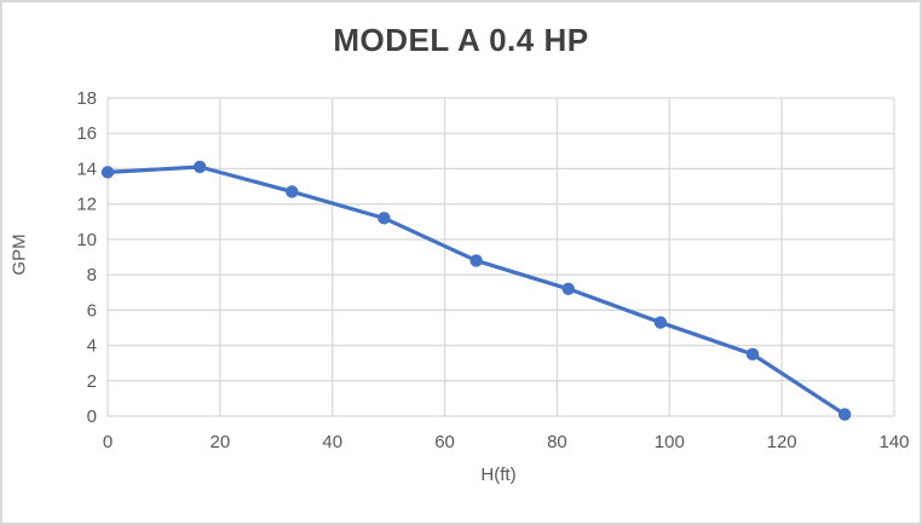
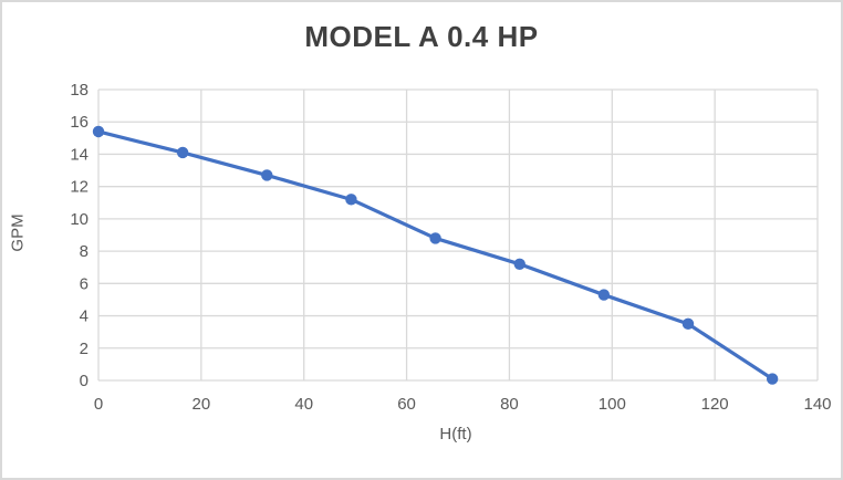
0: 13.8 -> 15.4
